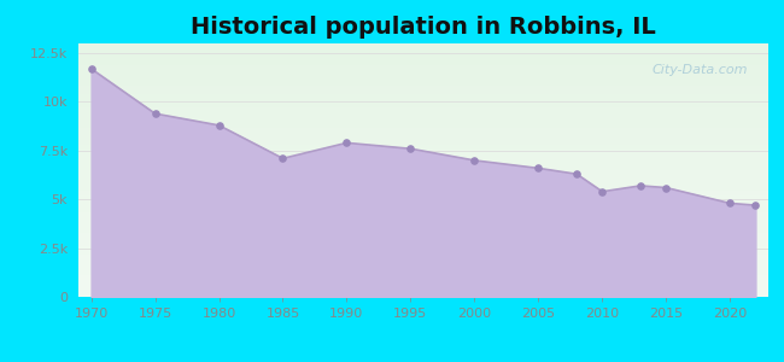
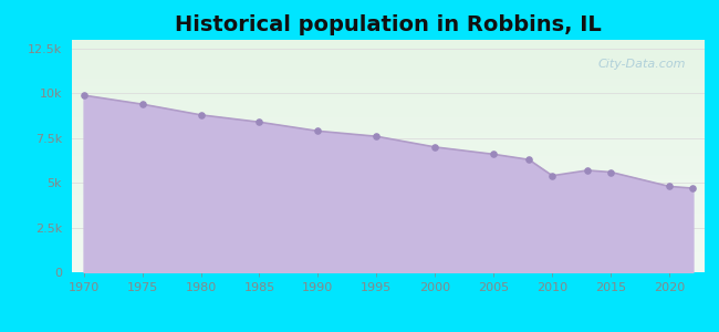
1970: 11.7k -> 9.9k
1985: 7.1k -> 8.4k
